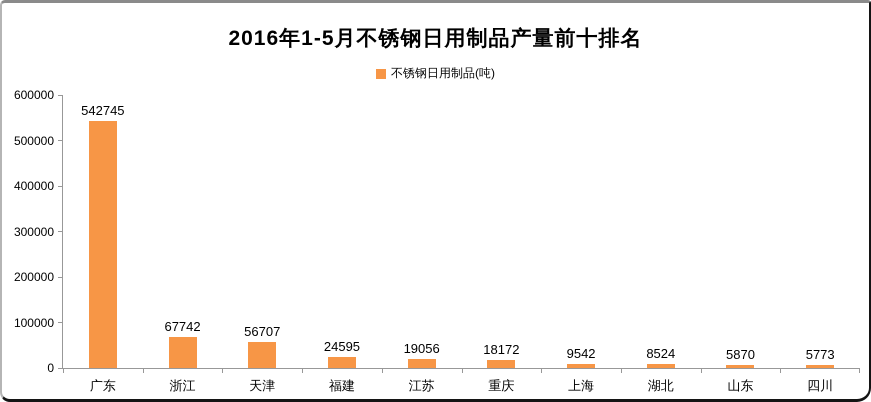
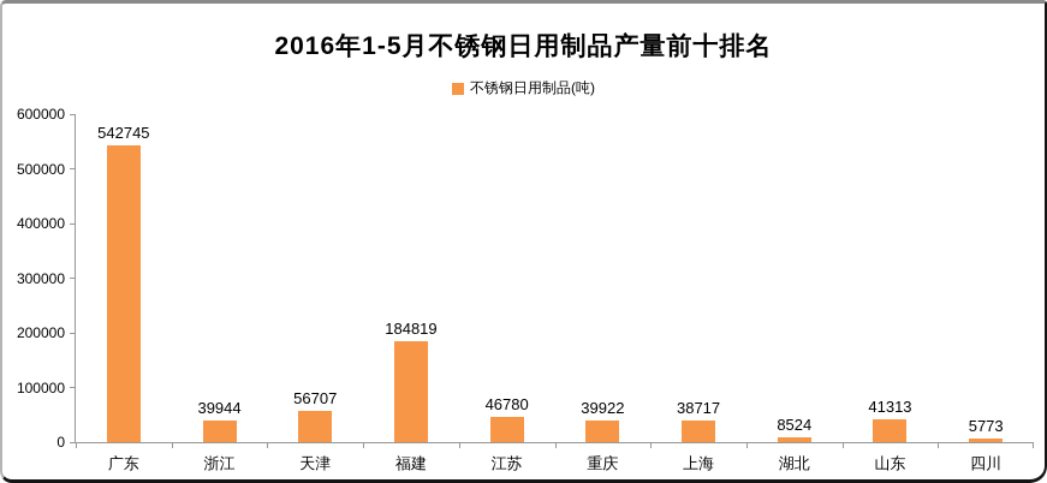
浙江: 67742 -> 39944
福建: 24595 -> 184819
江苏: 19056 -> 46780
重庆: 18172 -> 39922
上海: 9542 -> 38717
山东: 5870 -> 41313
